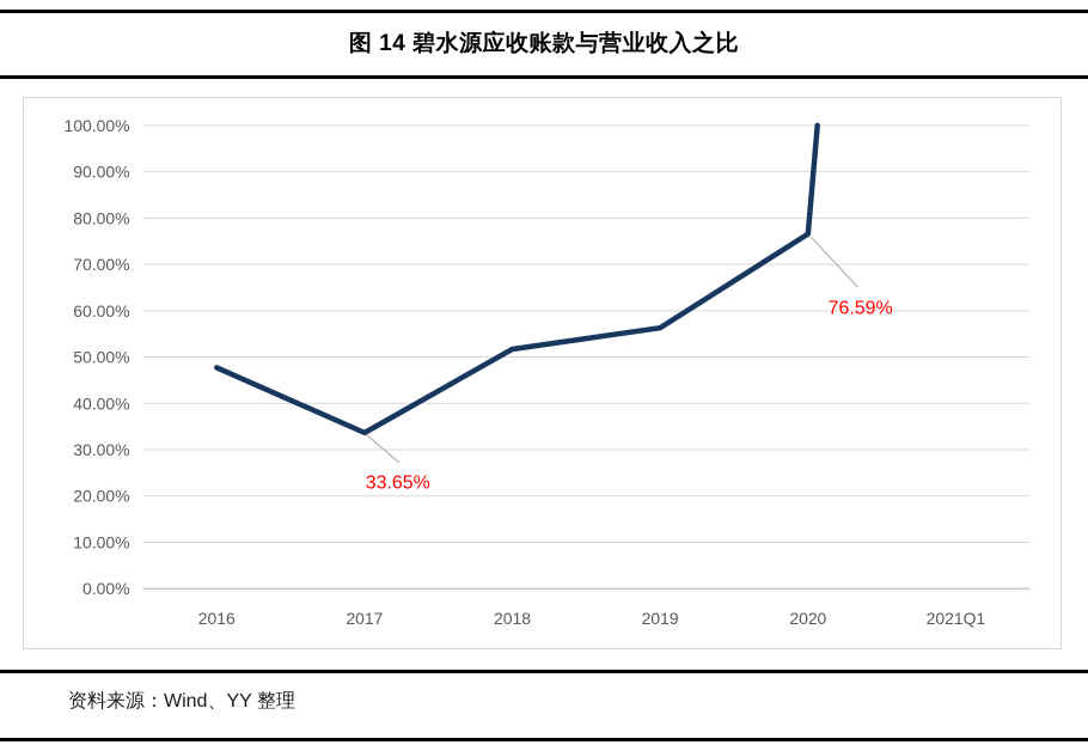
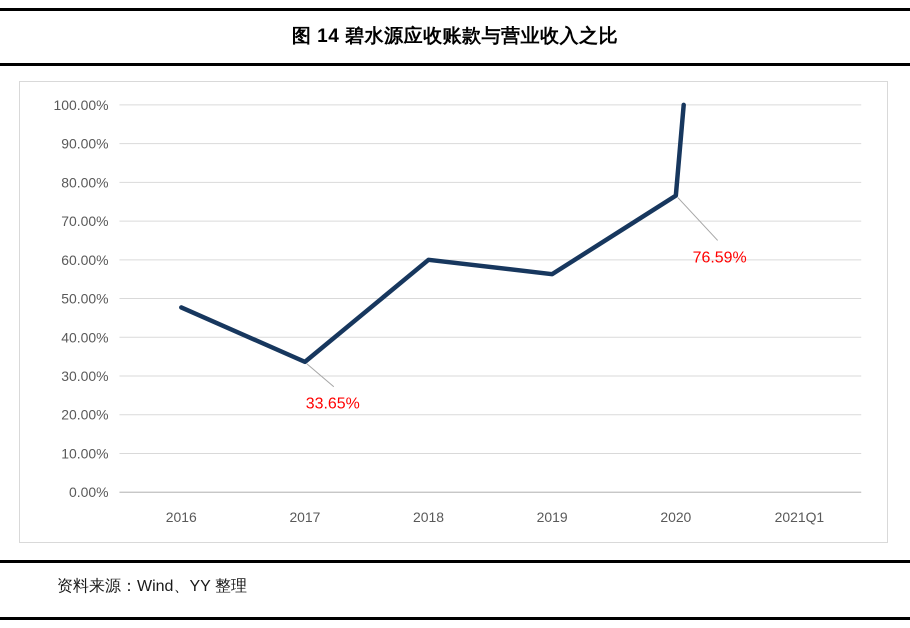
2018: 52% -> 60%
